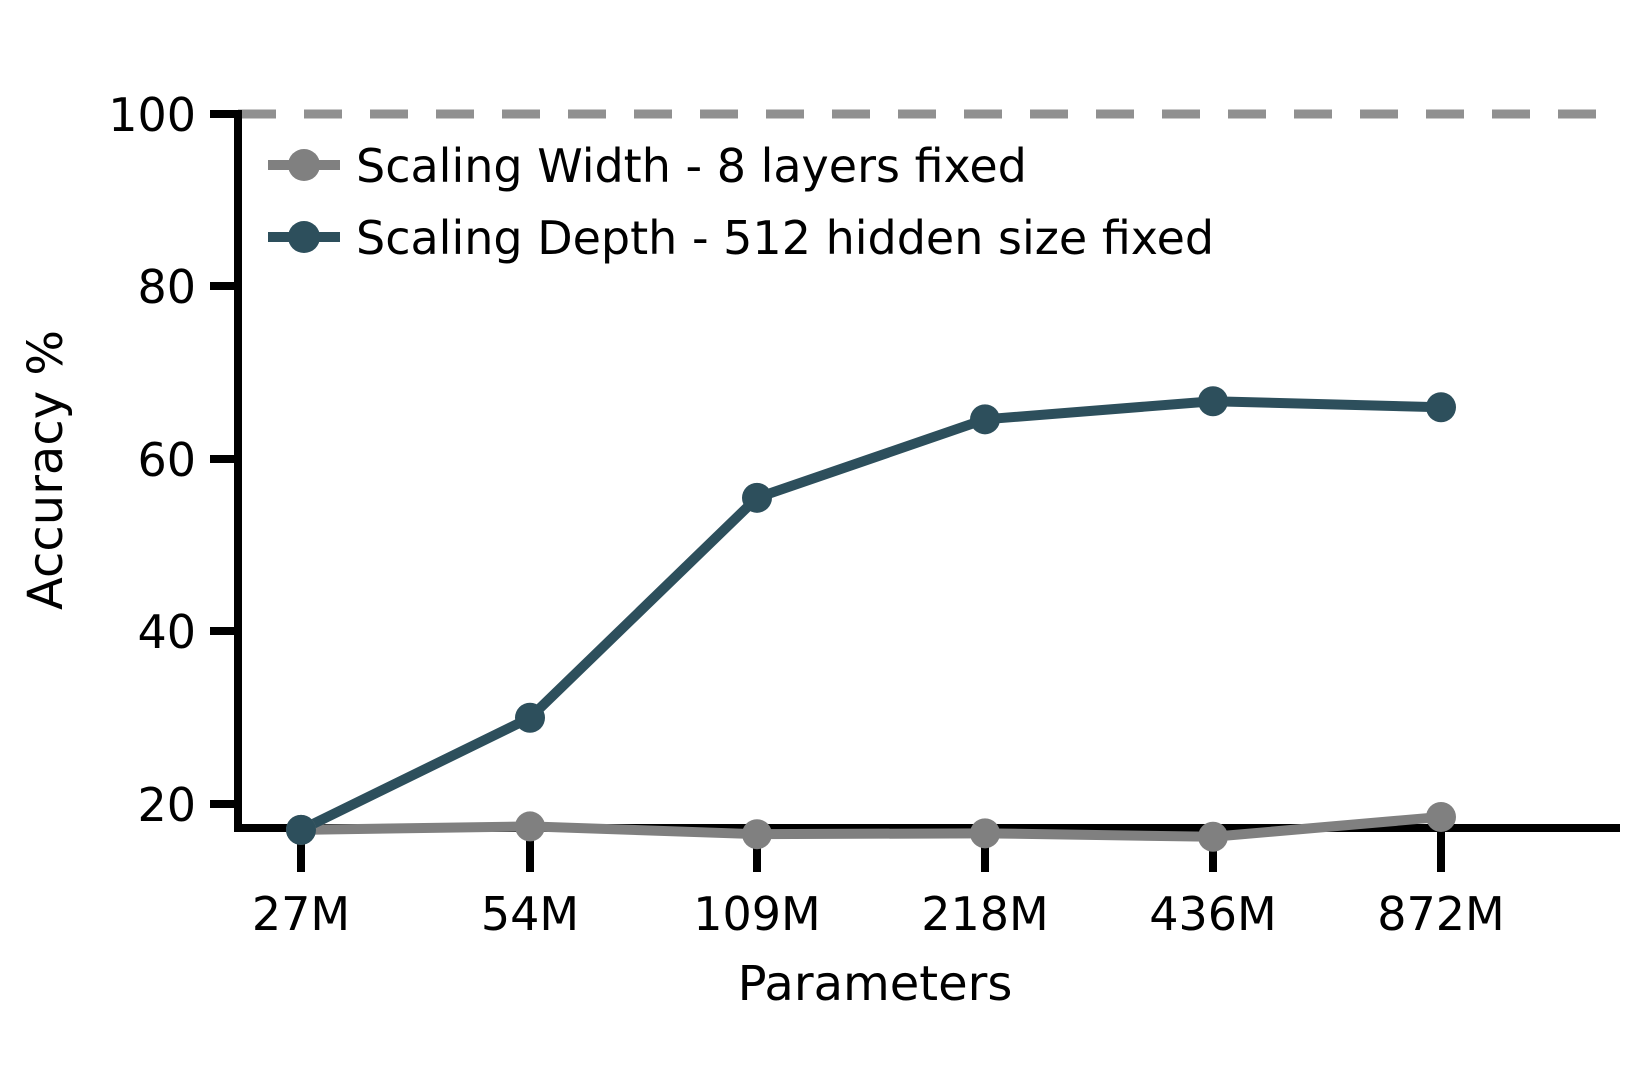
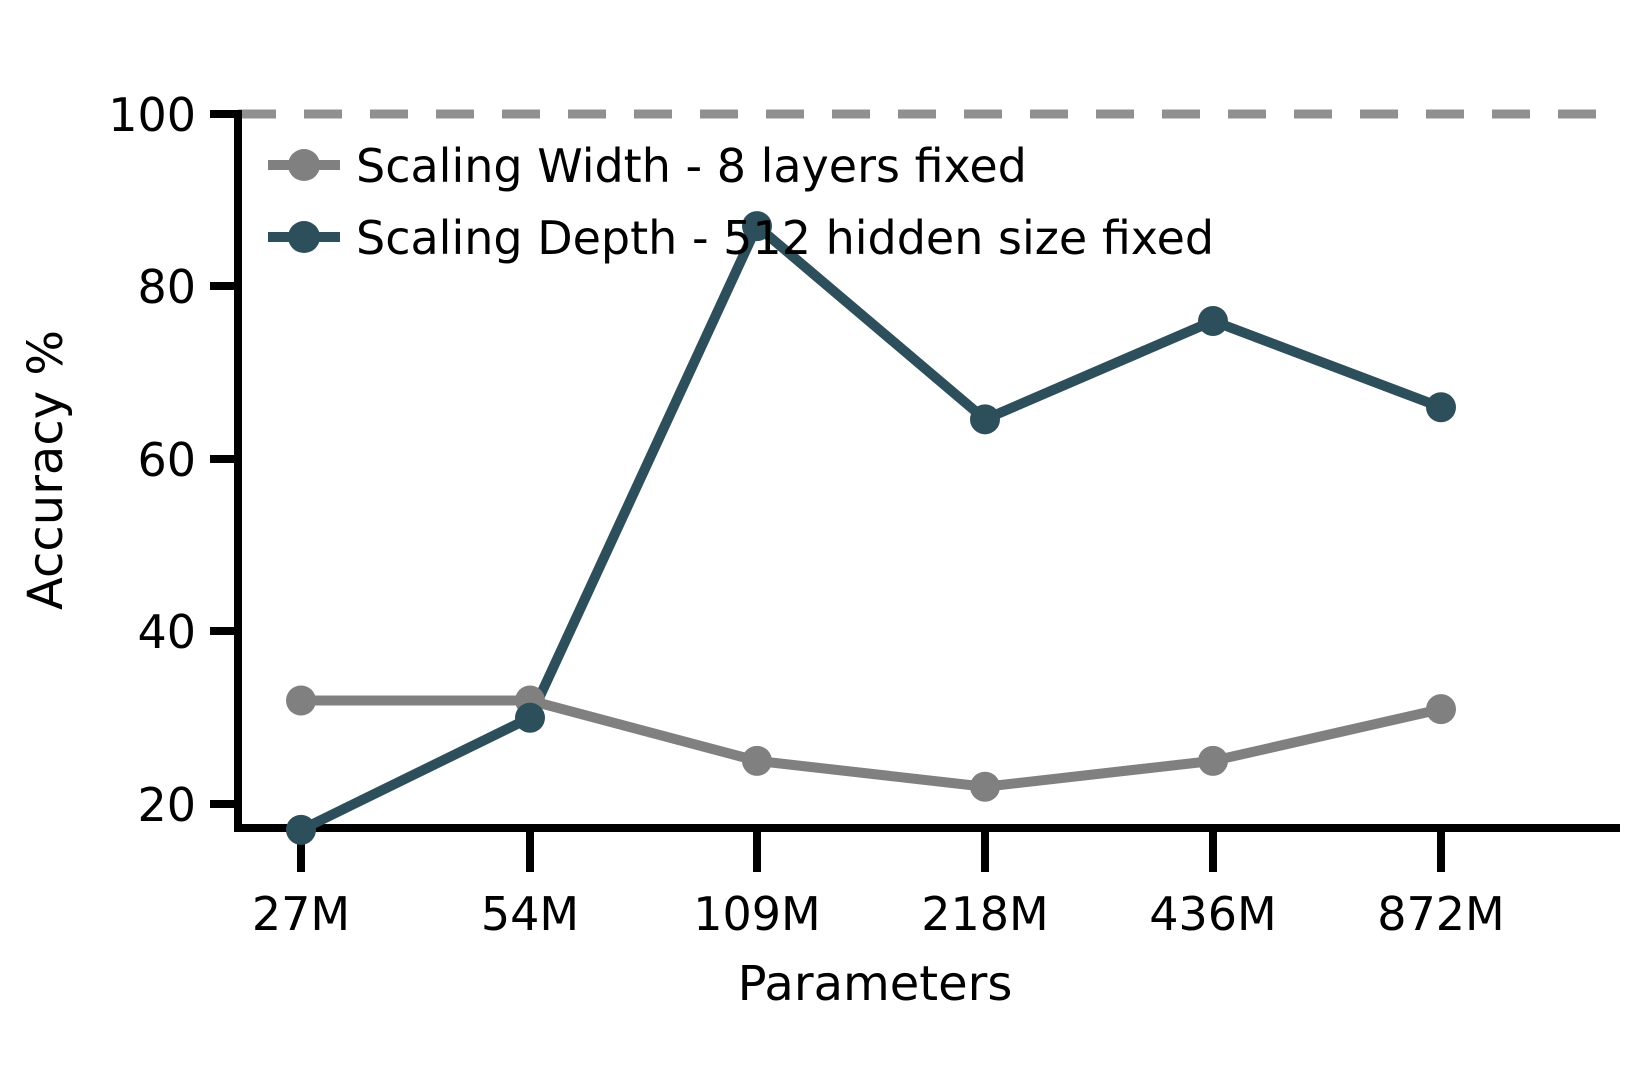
Scaling Width - 8 layers fixed/27M: 17 -> 32
Scaling Width - 8 layers fixed/54M: 17 -> 32
Scaling Width - 8 layers fixed/109M: 16 -> 25
Scaling Depth - 512 hidden size fixed/109M: 56 -> 87
Scaling Width - 8 layers fixed/218M: 17 -> 22
Scaling Width - 8 layers fixed/436M: 16 -> 25
Scaling Depth - 512 hidden size fixed/436M: 67 -> 76
Scaling Width - 8 layers fixed/872M: 18 -> 31
